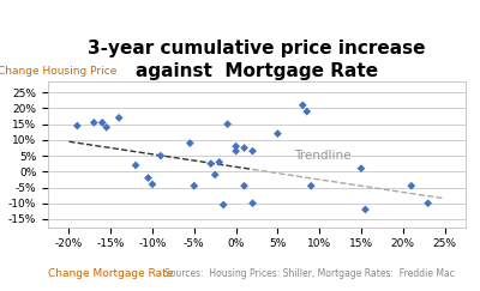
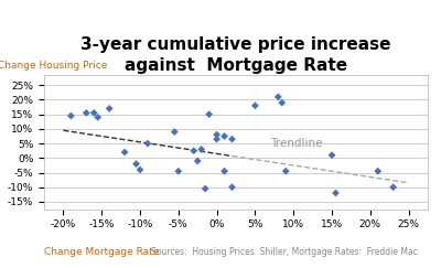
5%: 12.0% -> 18.0%
